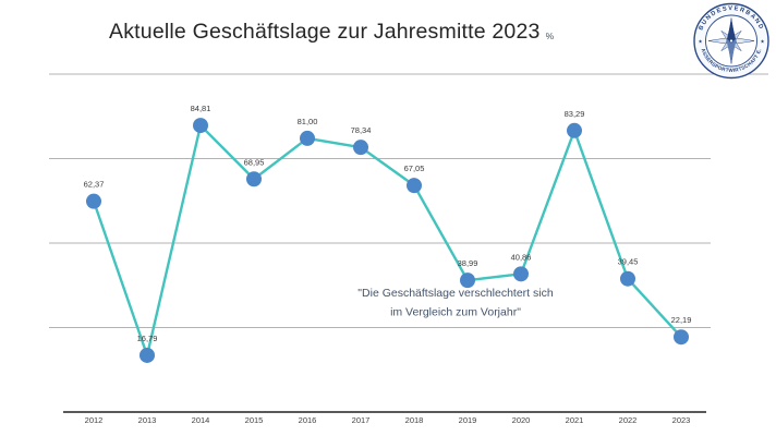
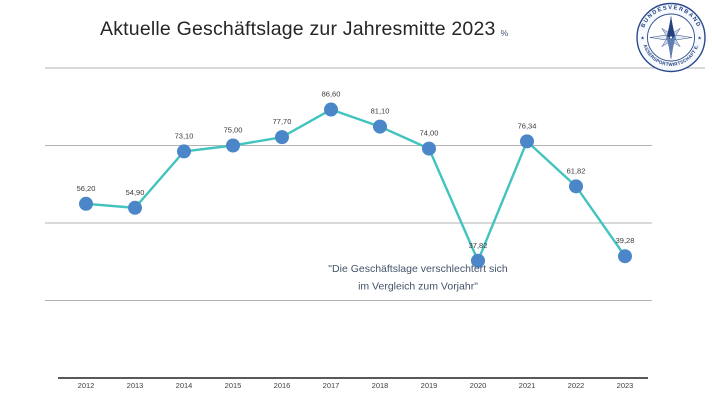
2012: 62,37 -> 56,20
2013: 16,79 -> 54,90
2014: 84,81 -> 73,10
2015: 68,95 -> 75,00
2016: 81,00 -> 77,70
2017: 78,34 -> 86,60
2018: 67,05 -> 81,10
2019: 38,99 -> 74,00
2020: 40,86 -> 37,82
2021: 83,29 -> 76,34
2022: 39,45 -> 61,82
2023: 22,19 -> 39,28
